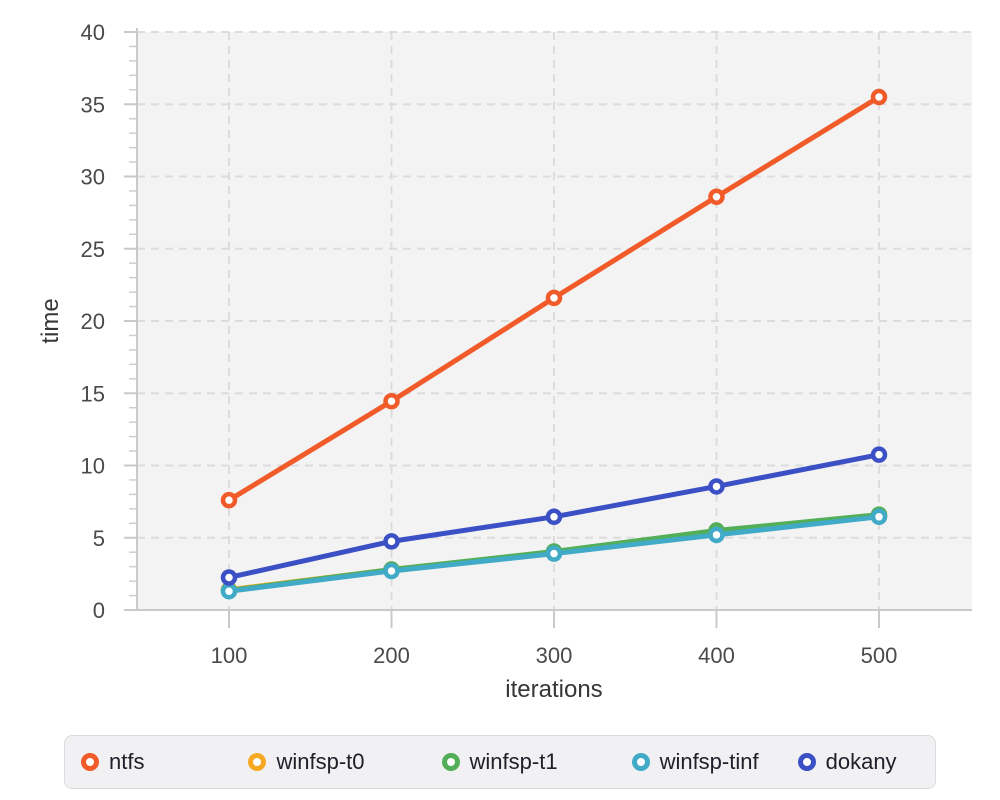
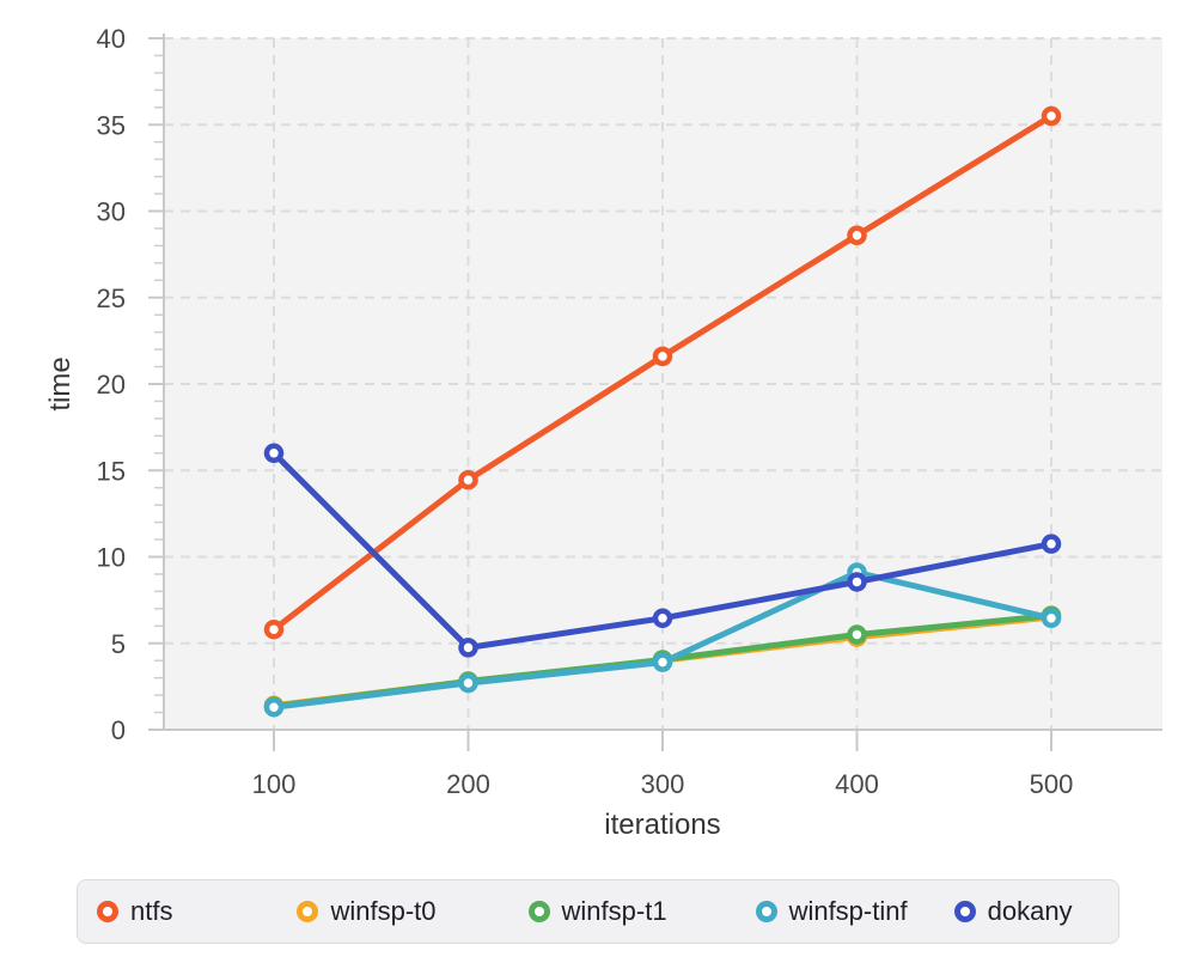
ntfs/100: 7.6 -> 5.8
dokany/100: 2.2 -> 16.0
winfsp-tinf/400: 5.2 -> 9.1
